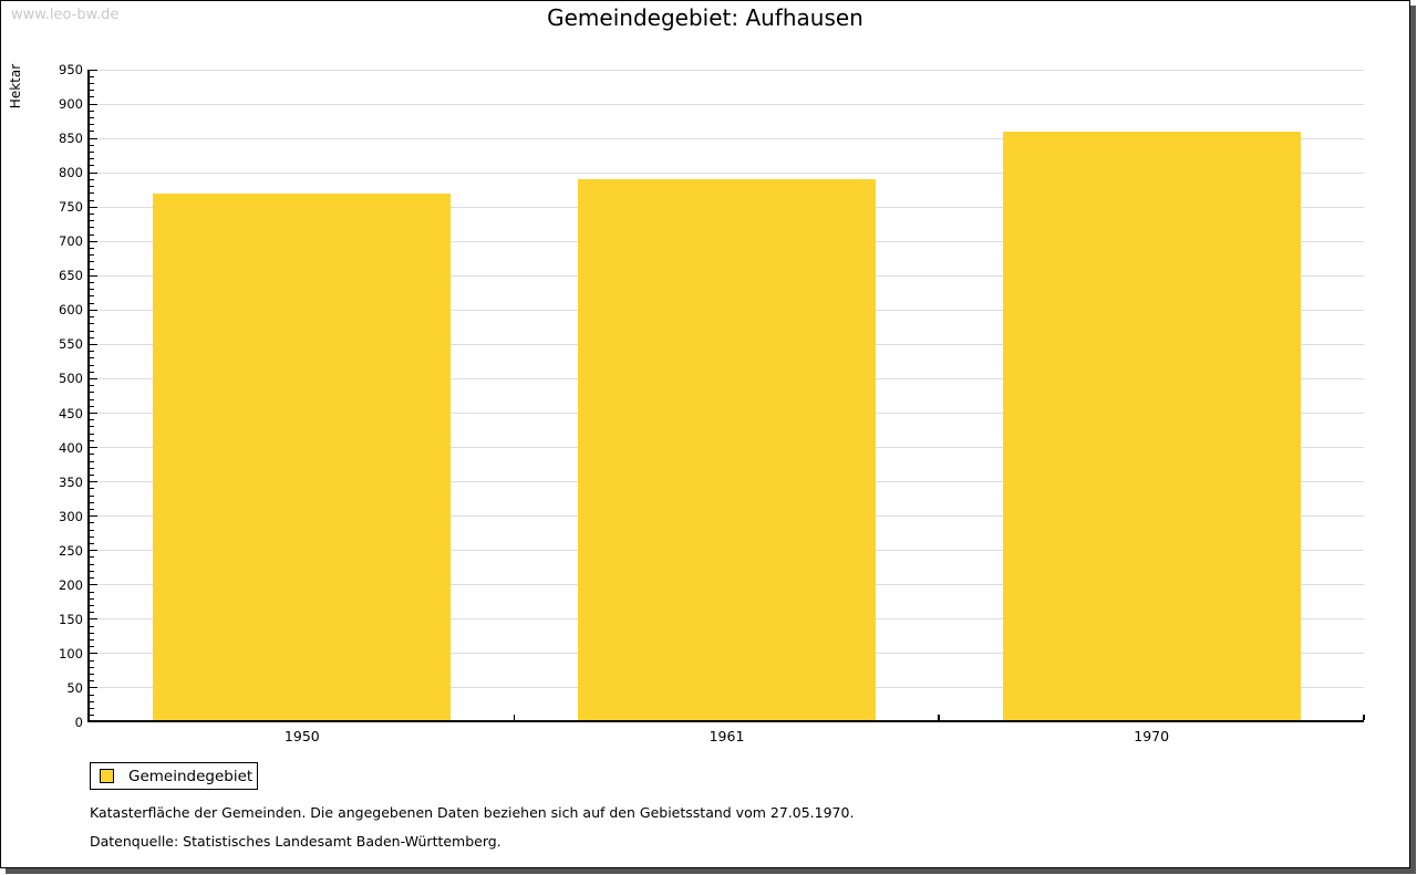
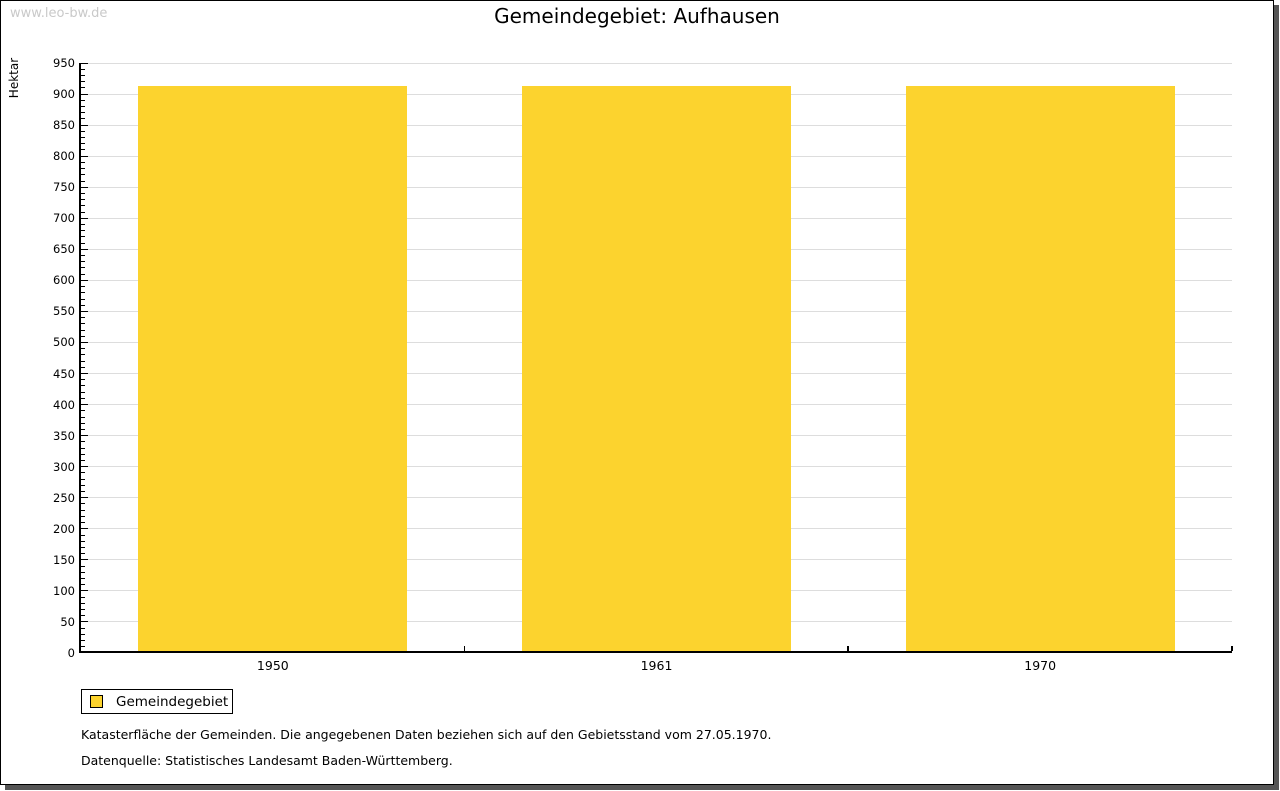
1950: 770 -> 910
1961: 790 -> 910
1970: 860 -> 910
